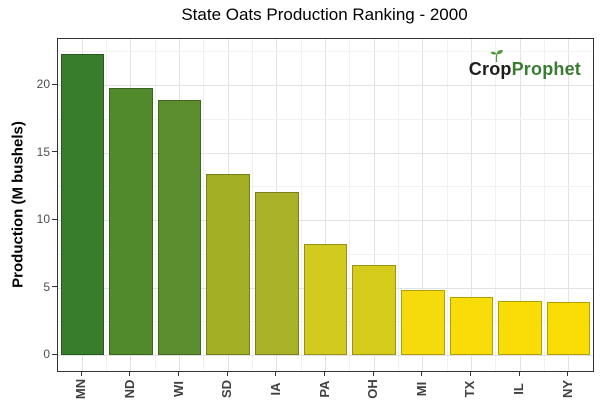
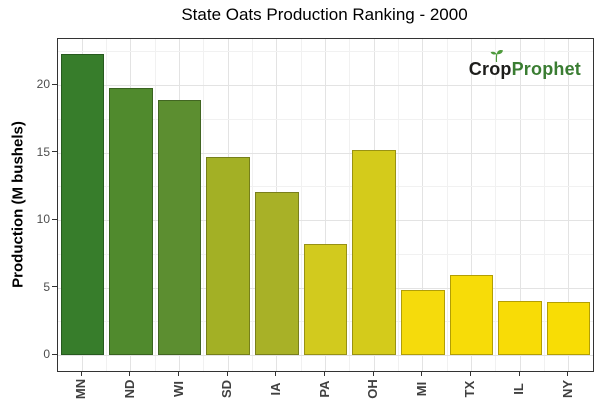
SD: 13.4 -> 14.7
OH: 6.7 -> 15.2
TX: 4.3 -> 5.9
